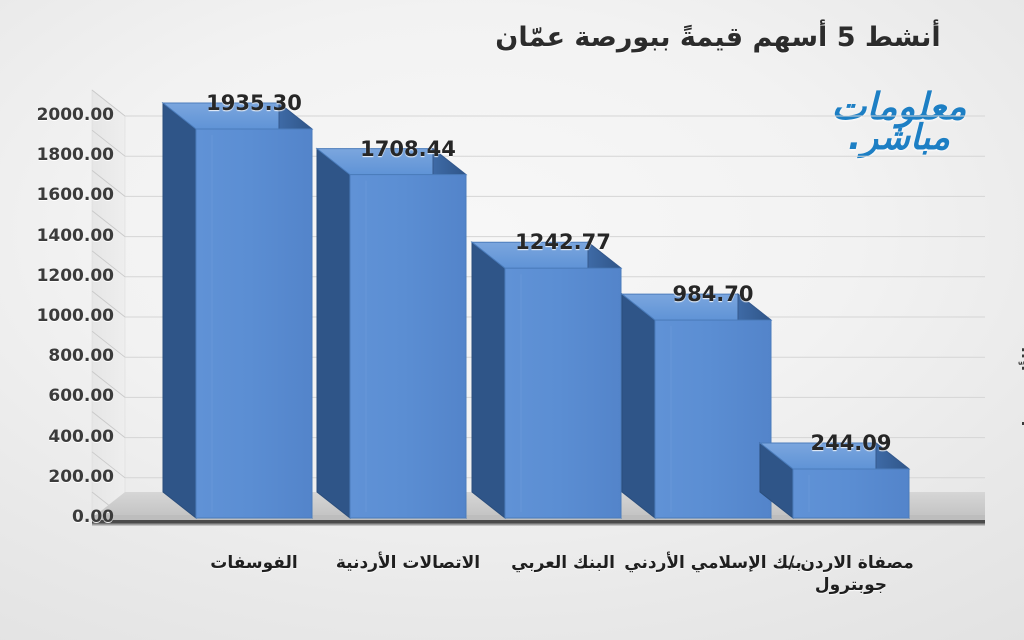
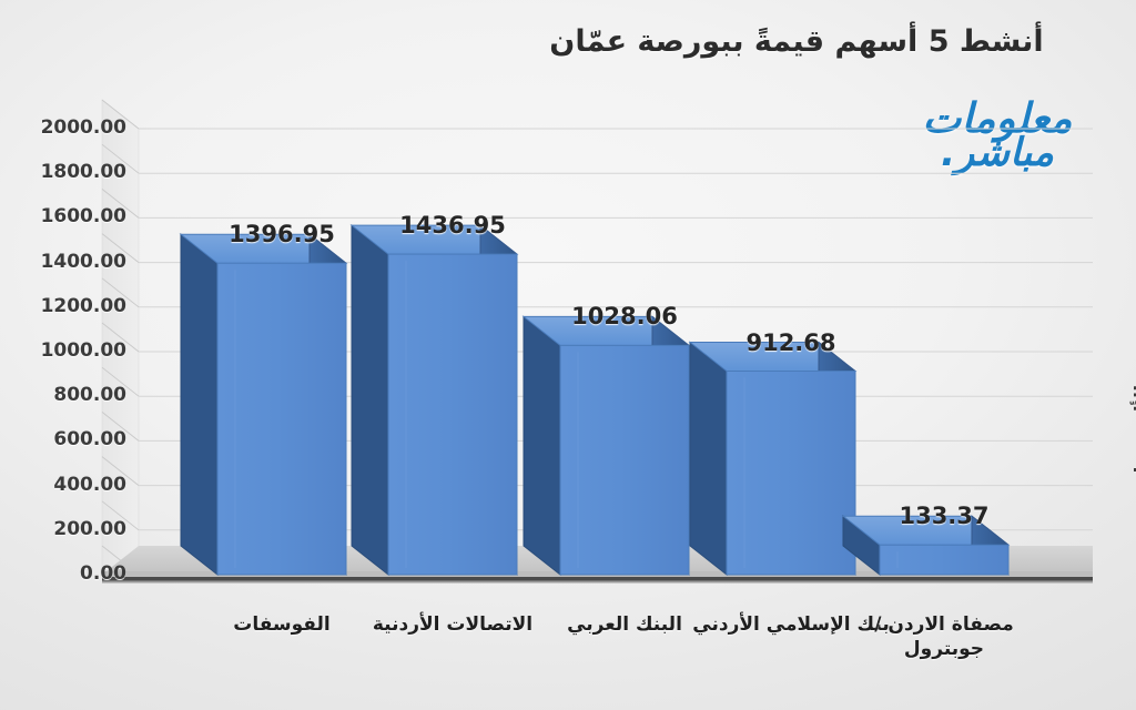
الفوسفات: 1935.30 -> 1396.95
الاتصالات الأردنية: 1708.44 -> 1436.95
البنك العربي: 1242.77 -> 1028.06
بنك الإسلامي الأردني: 984.70 -> 912.68
مصفاة الاردن /جوبترول: 244.09 -> 133.37
